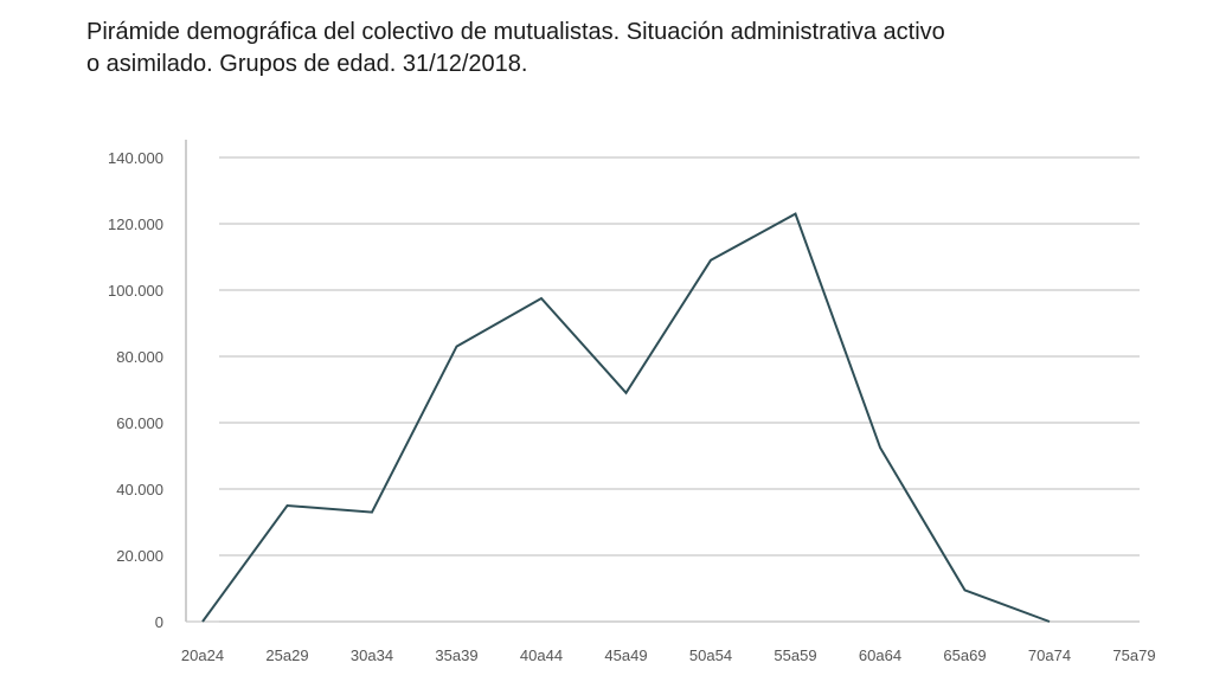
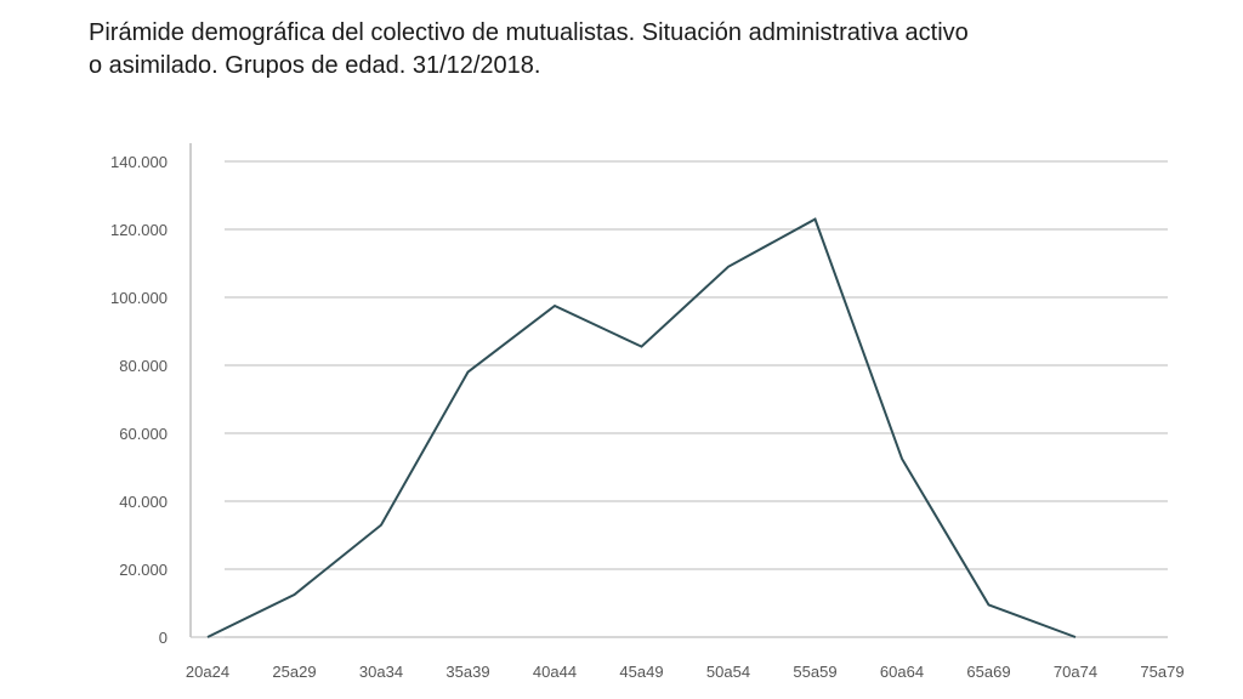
25a29: 35000 -> 12000
35a39: 83000 -> 78000
45a49: 69000 -> 86000
